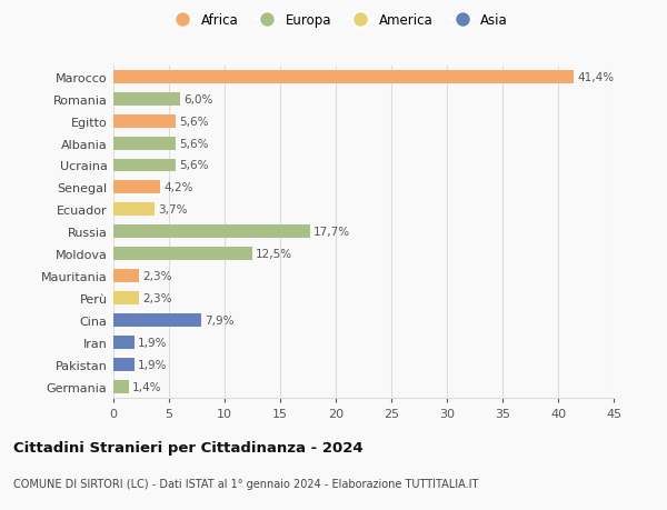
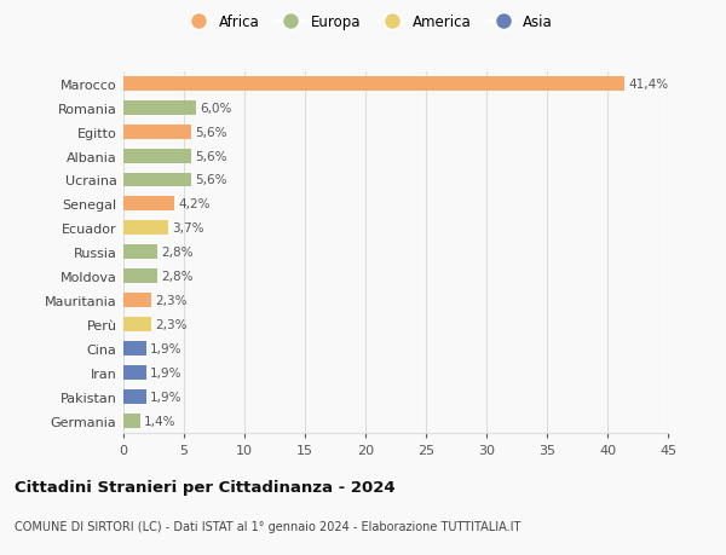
Russia: 17,7% -> 2,8%
Moldova: 12,5% -> 2,8%
Cina: 7,9% -> 1,9%
